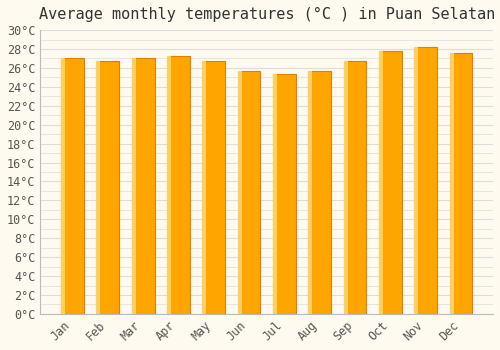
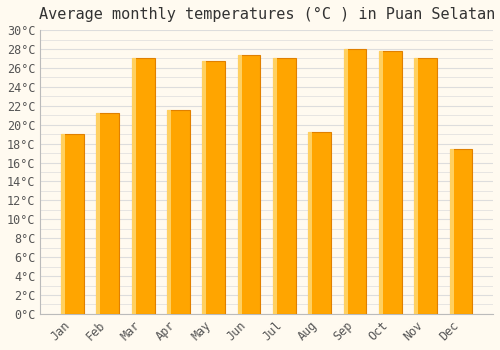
Jan: 27.0°C -> 19.0°C
Feb: 26.7°C -> 21.2°C
Apr: 27.3°C -> 21.6°C
Jun: 25.7°C -> 27.4°C
Jul: 25.4°C -> 27.0°C
Aug: 25.7°C -> 19.2°C
Sep: 26.7°C -> 28.0°C
Nov: 28.2°C -> 27.0°C
Dec: 27.6°C -> 17.4°C
